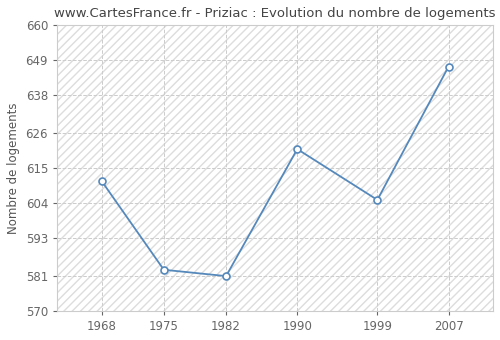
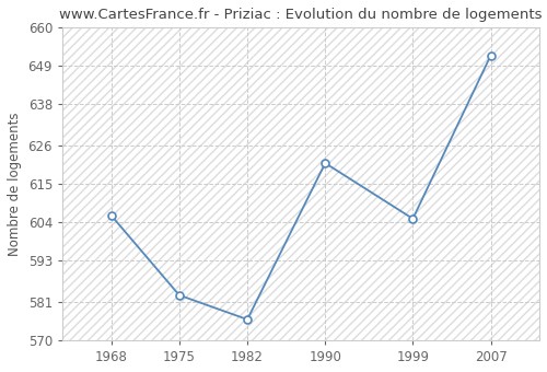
1968: 611 -> 606
1982: 581 -> 576
2007: 647 -> 652
